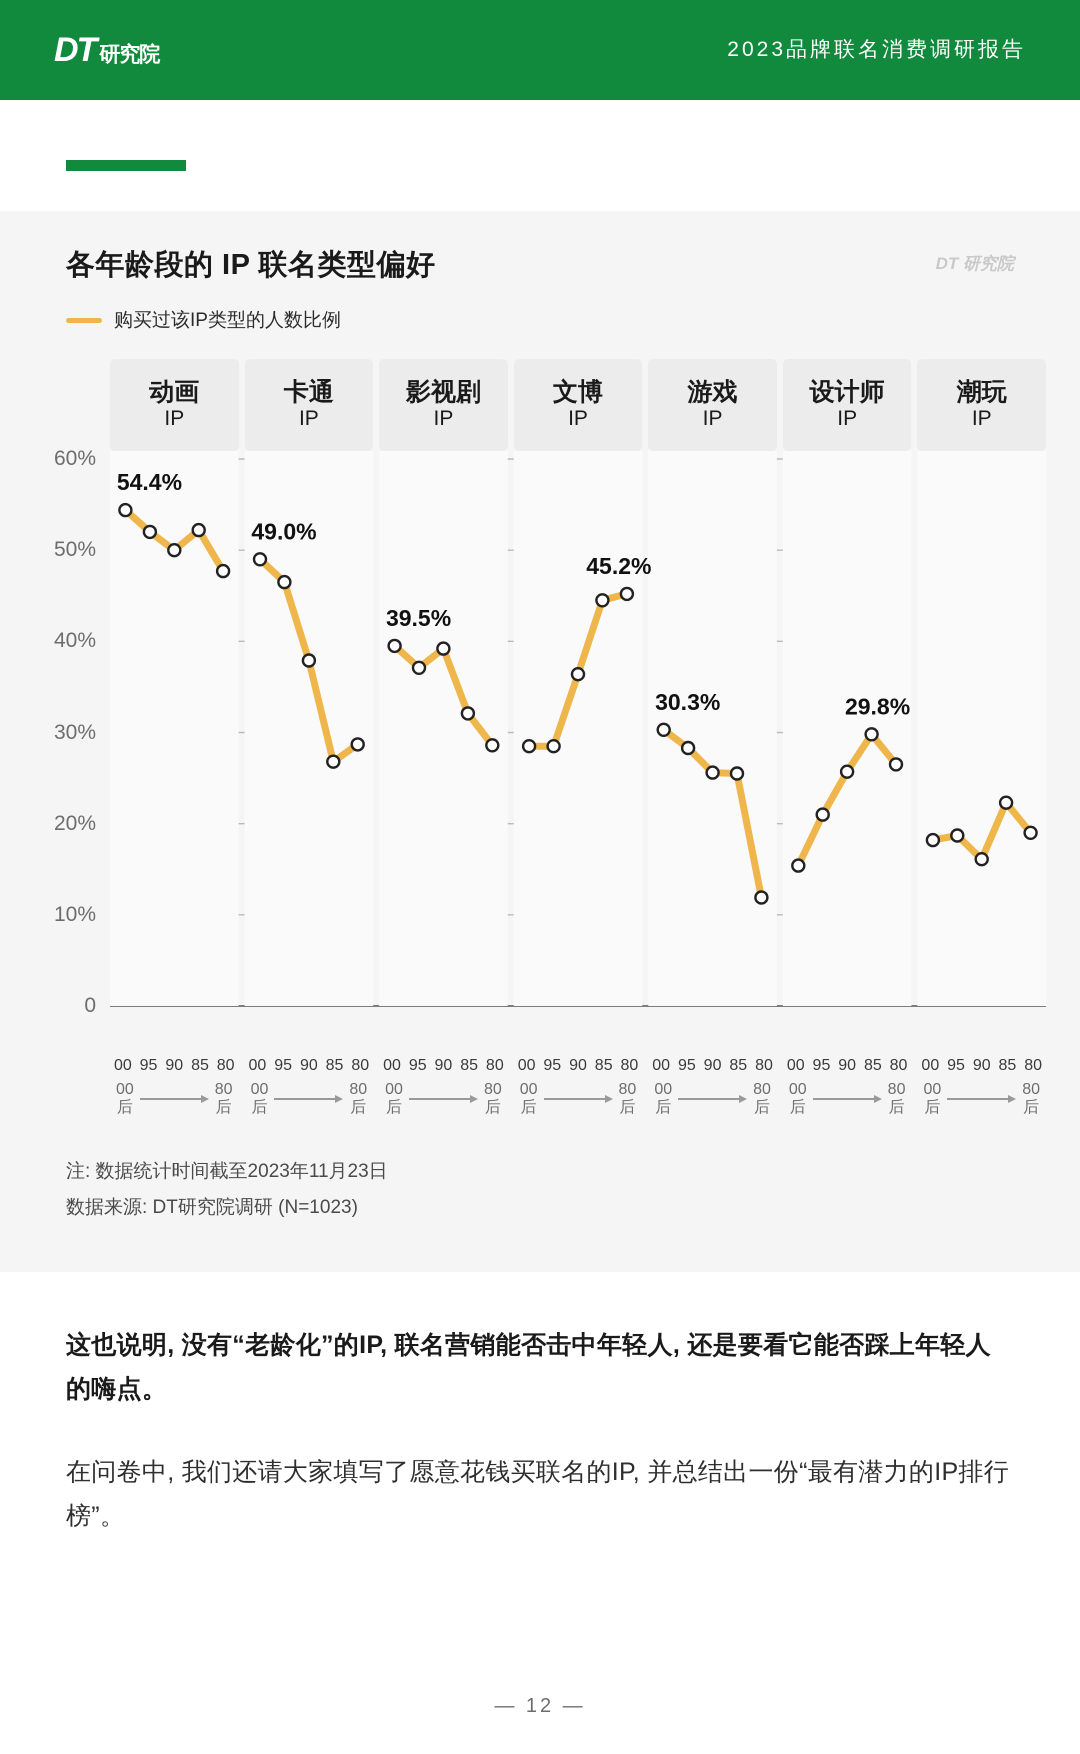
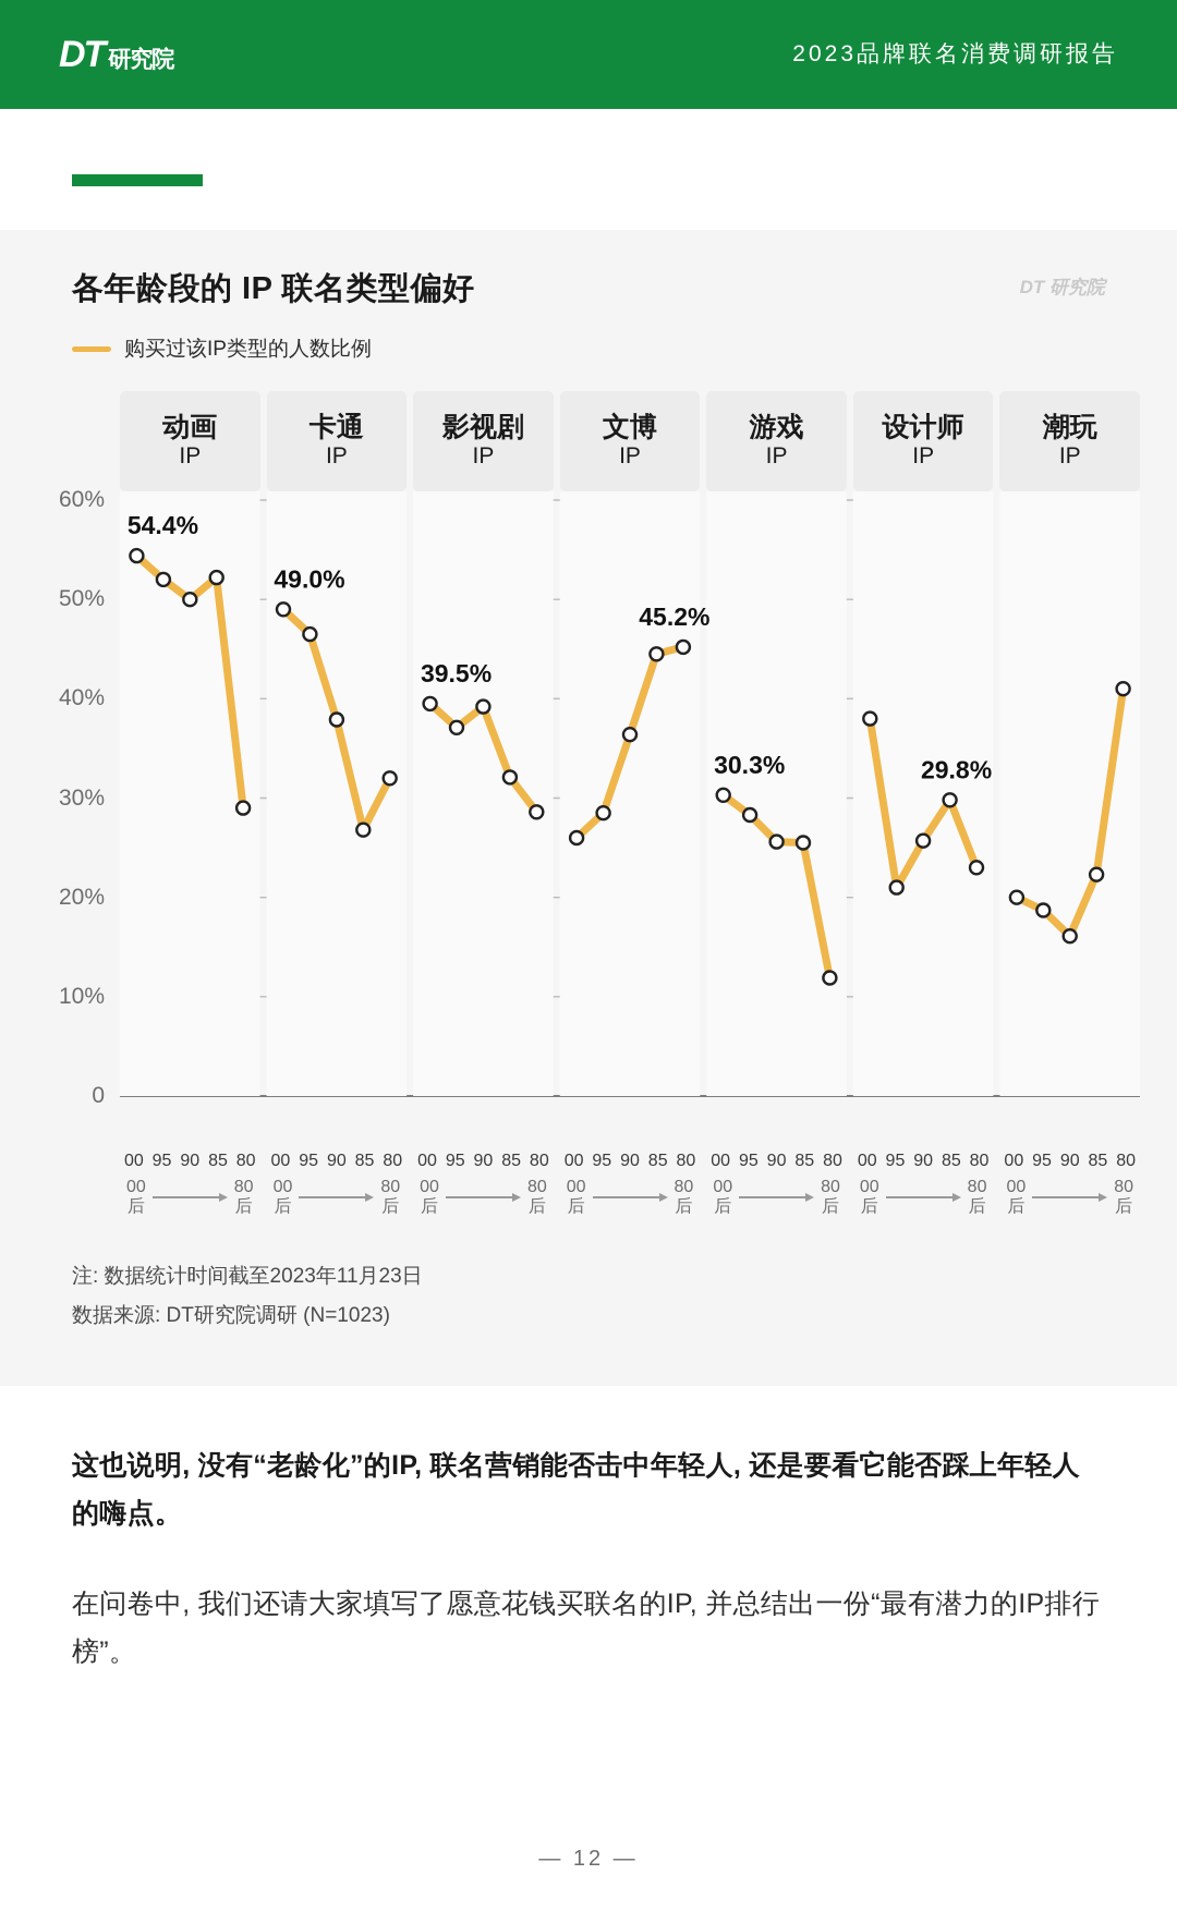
文博IP/00后: 28% -> 26%
设计师IP/00后: 15% -> 38%
潮玩IP/00后: 18% -> 20%
动画IP/80后: 48% -> 29%
卡通IP/80后: 29% -> 32%
设计师IP/80后: 26% -> 23%
潮玩IP/80后: 19% -> 41%
